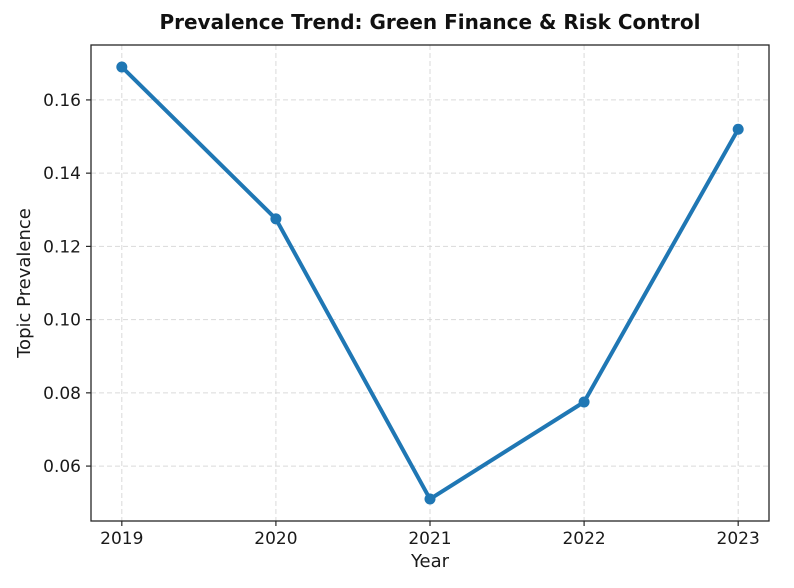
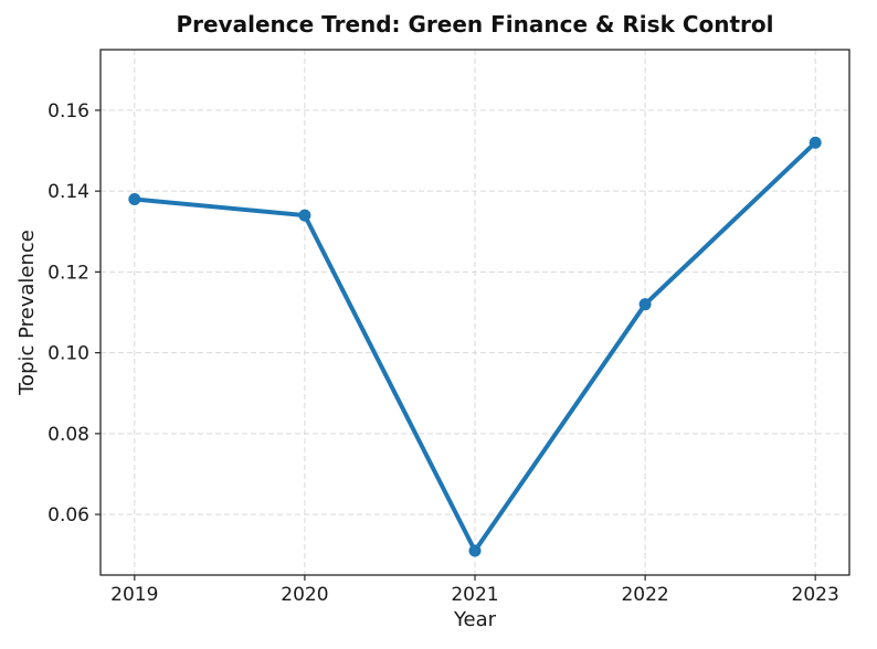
2019: 0.169 -> 0.138
2020: 0.128 -> 0.134
2022: 0.077 -> 0.112
